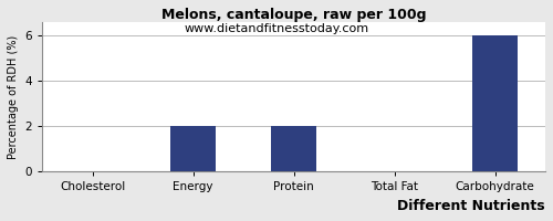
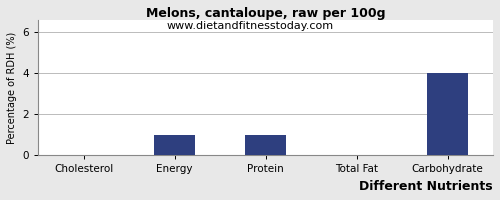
Energy: 2 -> 1
Protein: 2 -> 1
Carbohydrate: 6 -> 4
